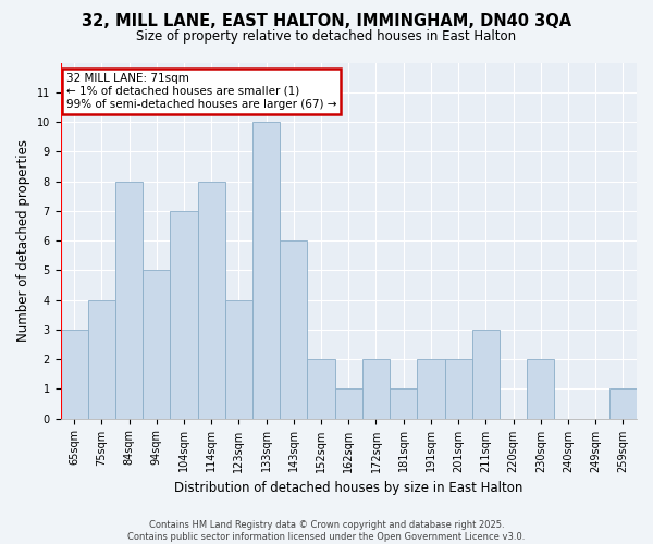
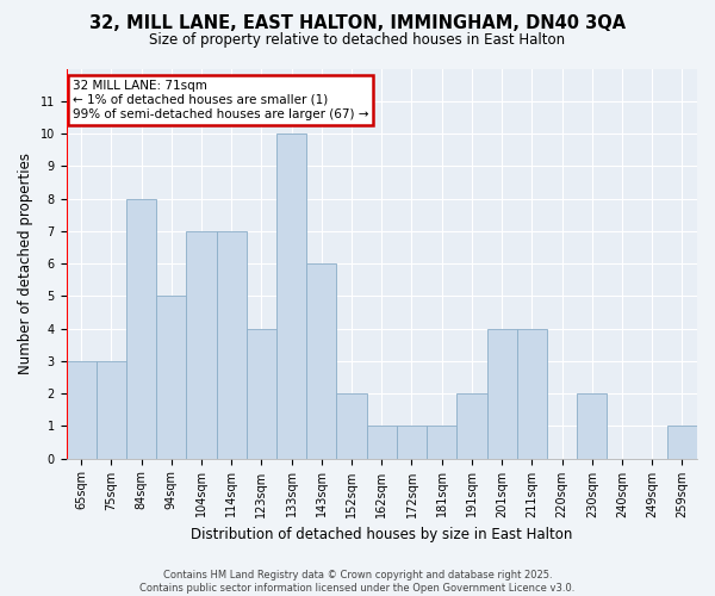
75sqm: 4 -> 3
114sqm: 8 -> 7
172sqm: 2 -> 1
201sqm: 2 -> 4
211sqm: 3 -> 4
